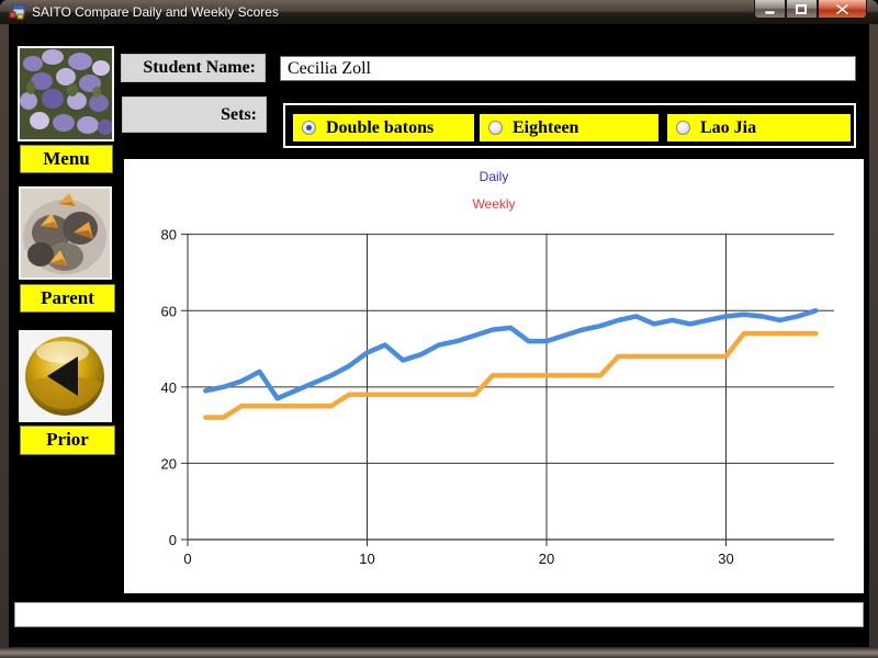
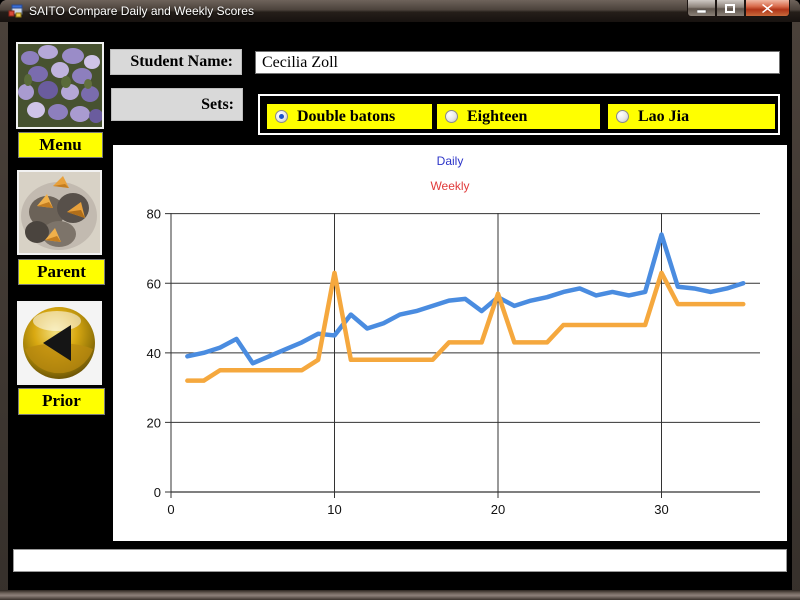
Daily/10: 49 -> 45
Weekly/10: 38 -> 63
Daily/20: 52 -> 56
Weekly/20: 43 -> 57
Daily/30: 58 -> 74
Weekly/30: 48 -> 63
